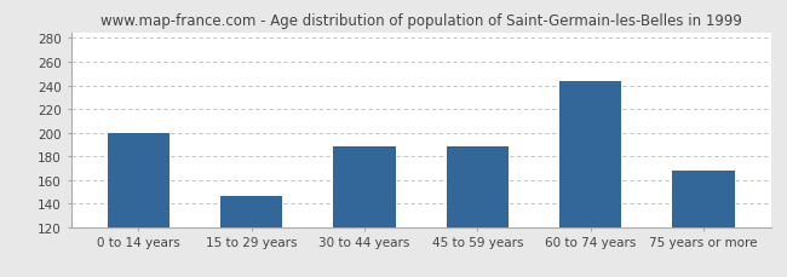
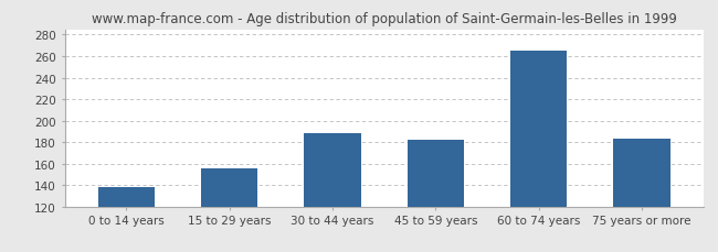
0 to 14 years: 200 -> 138
15 to 29 years: 146 -> 155
45 to 59 years: 188 -> 182
60 to 74 years: 244 -> 265
75 years or more: 168 -> 183
